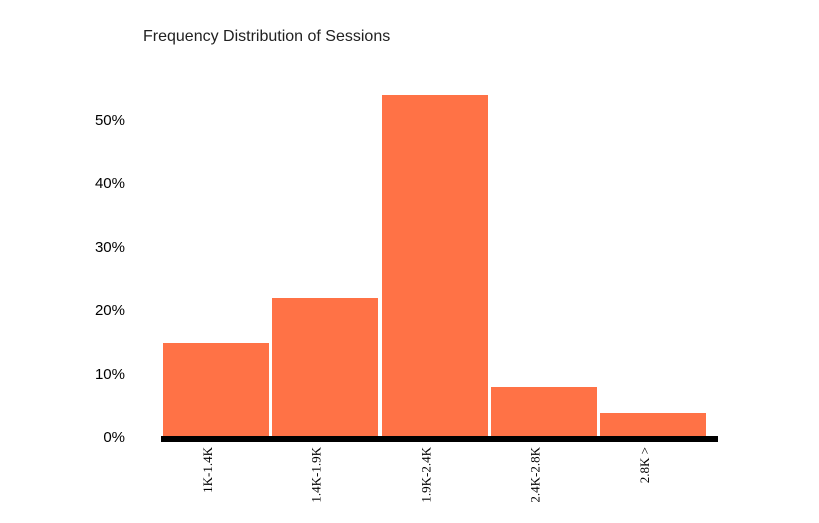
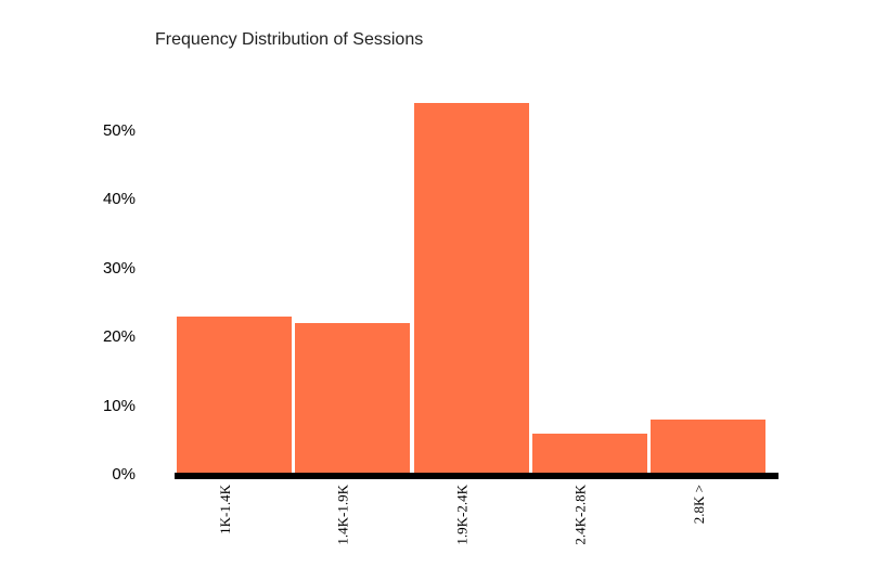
1K-1.4K: 15% -> 23%
2.4K-2.8K: 8% -> 6%
2.8K >: 4% -> 8%
